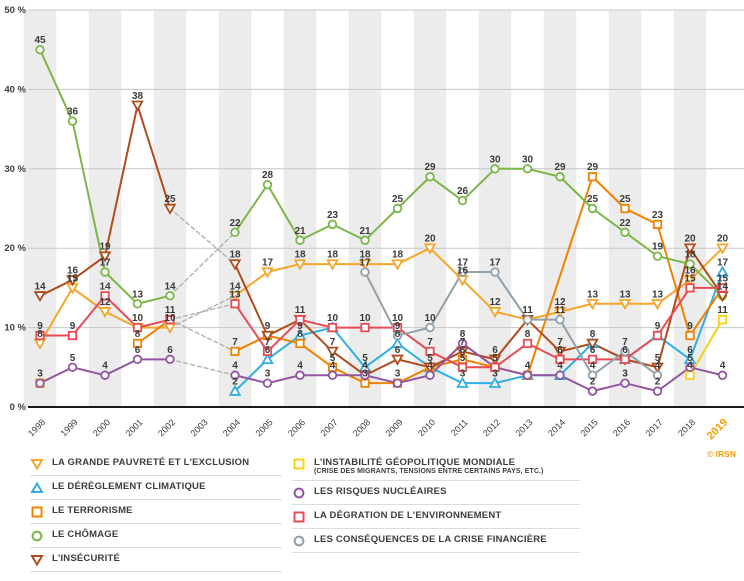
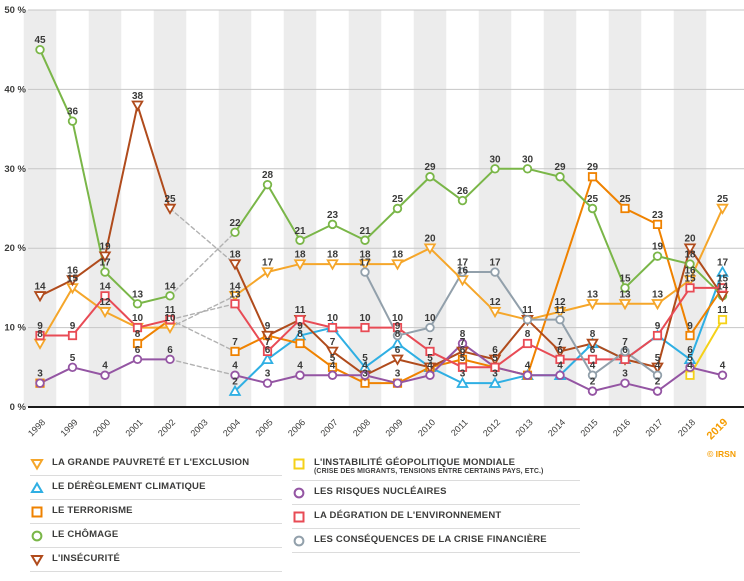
LE CHÔMAGE/2016: 22 -> 15
LA GRANDE PAUVRETÉ ET L'EXCLUSION/2019: 20 -> 25
